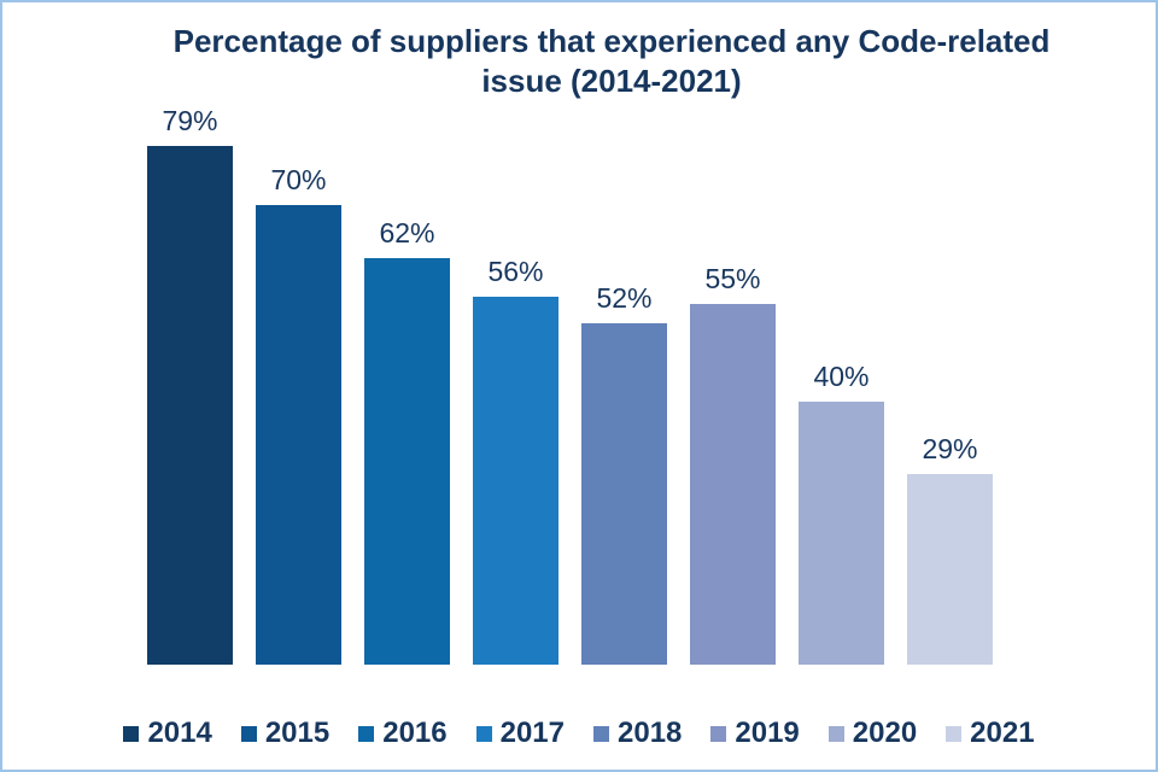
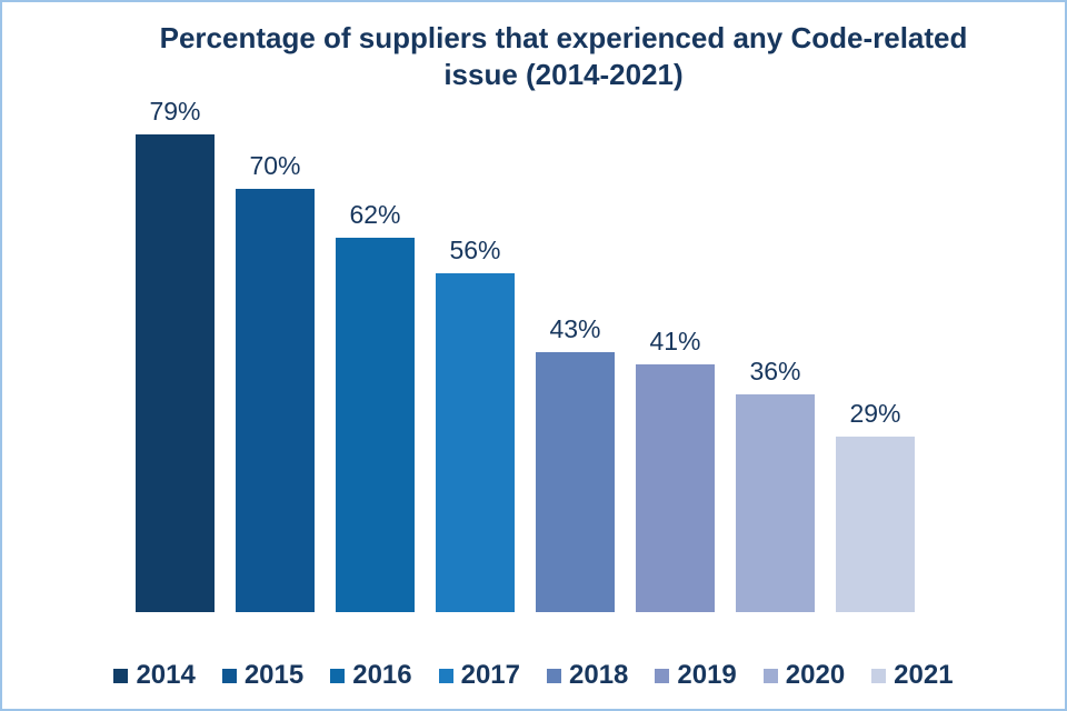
2018: 52% -> 43%
2019: 55% -> 41%
2020: 40% -> 36%
